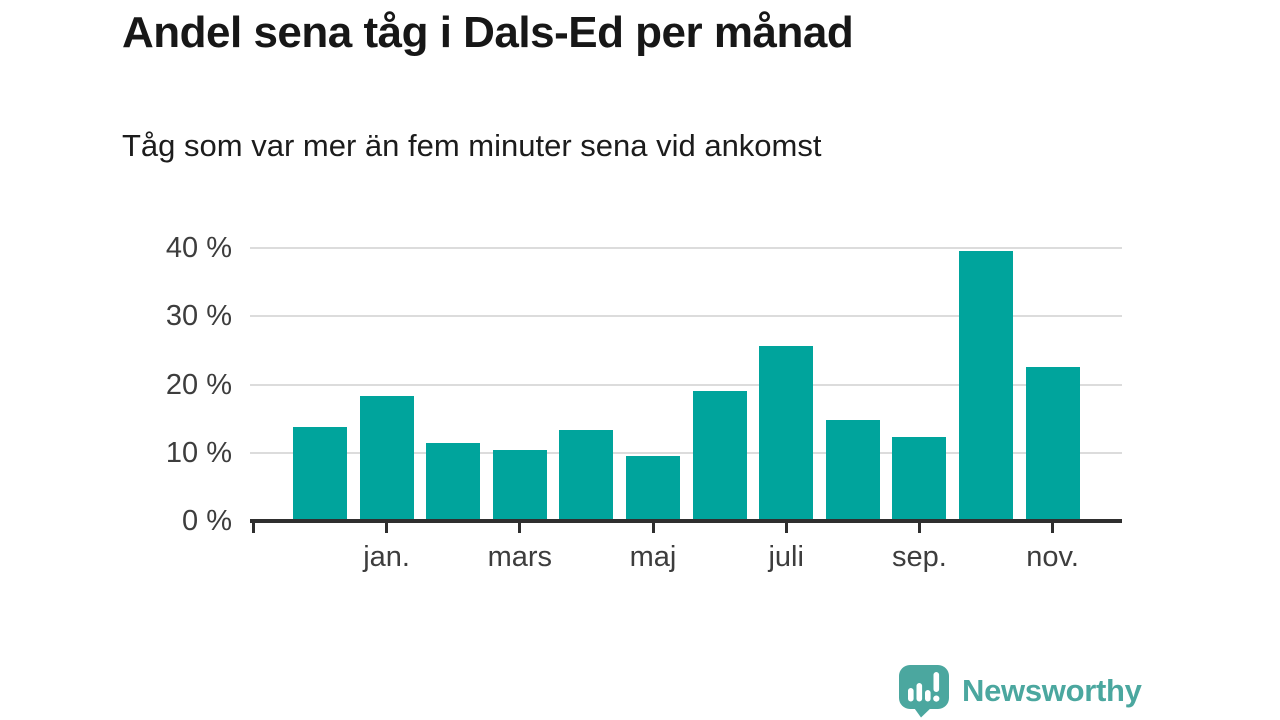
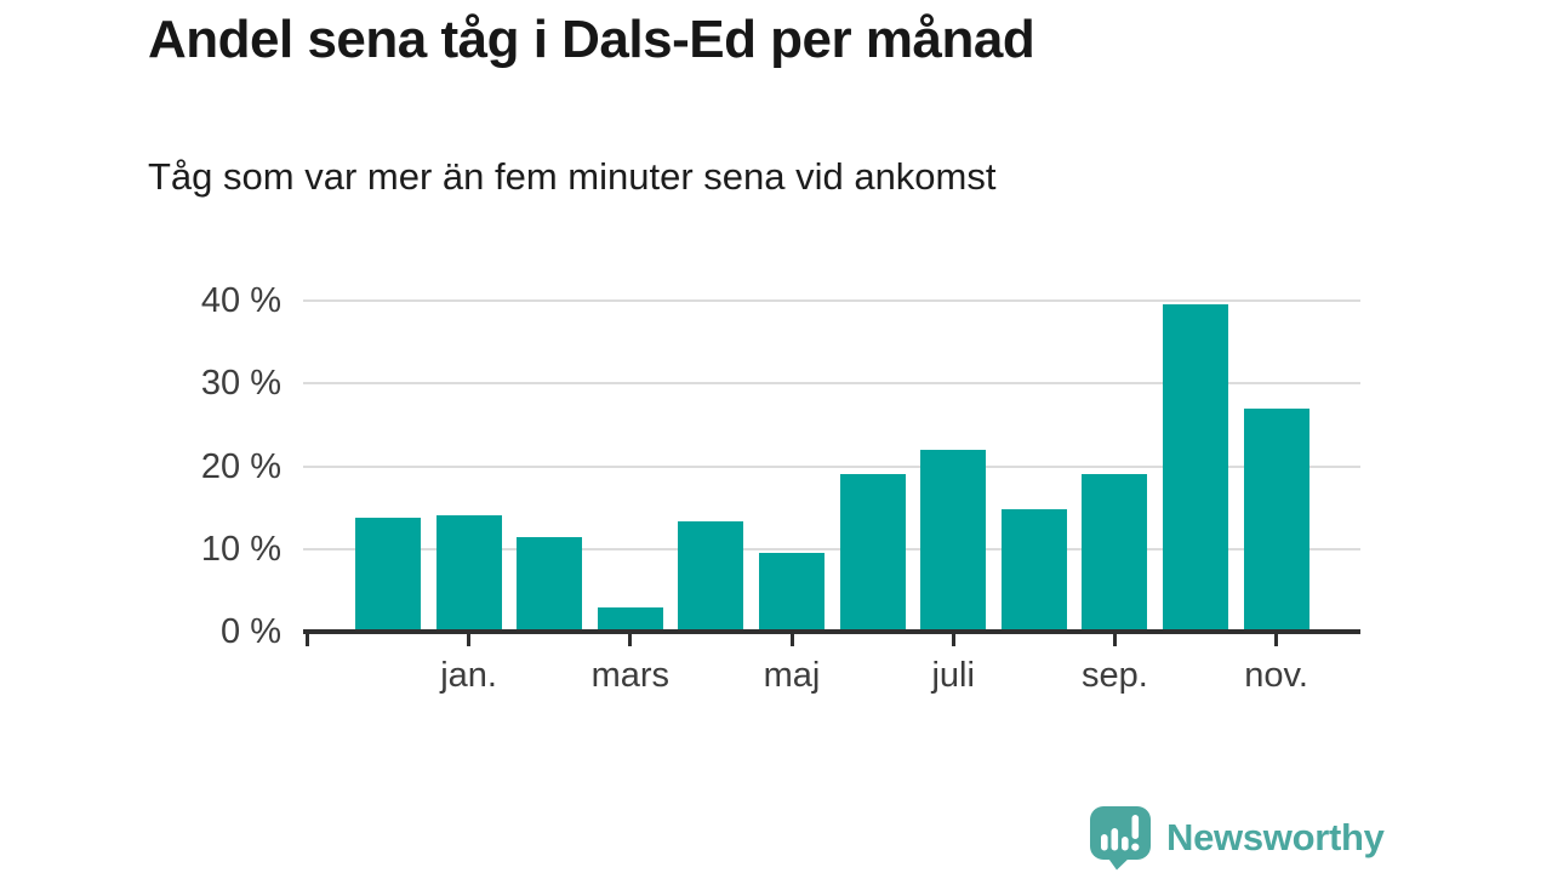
jan.: 18% -> 14%
mars: 10% -> 3%
juli: 26% -> 22%
sep.: 12% -> 19%
nov.: 22% -> 27%
